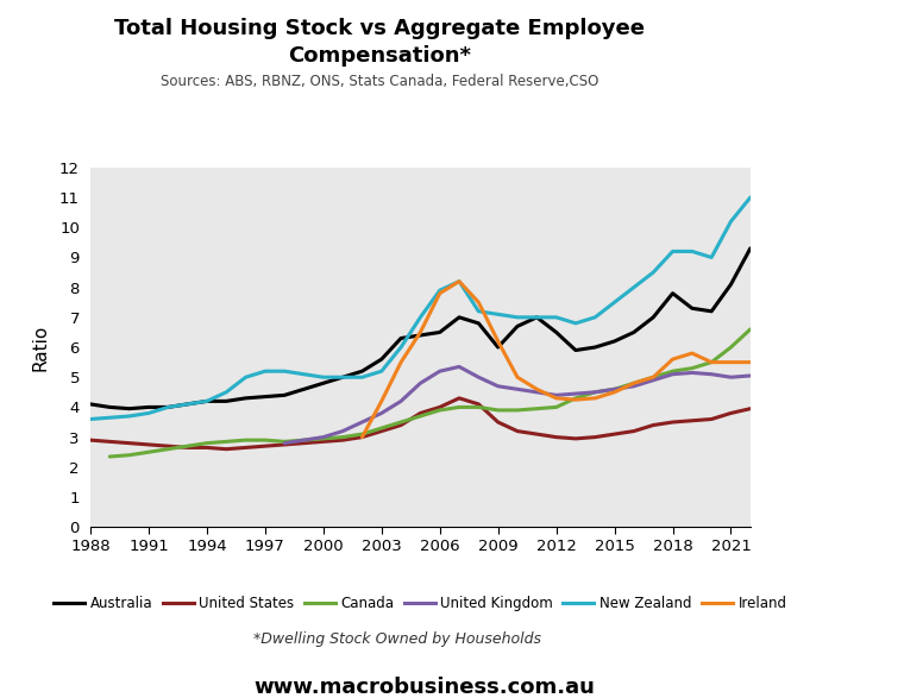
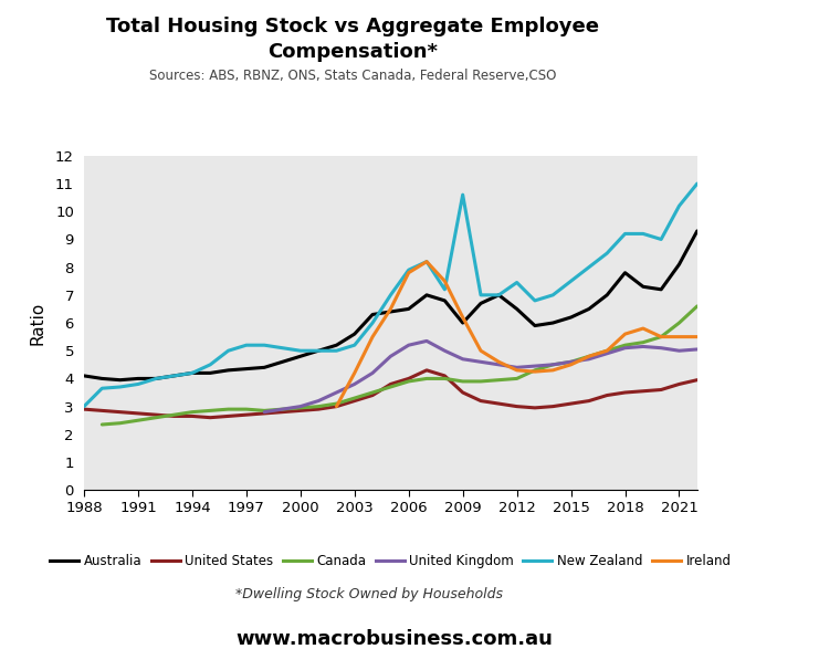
New Zealand/1988: 3.60 -> 3.00
New Zealand/2009: 7.10 -> 10.60
New Zealand/2012: 7.00 -> 7.45
